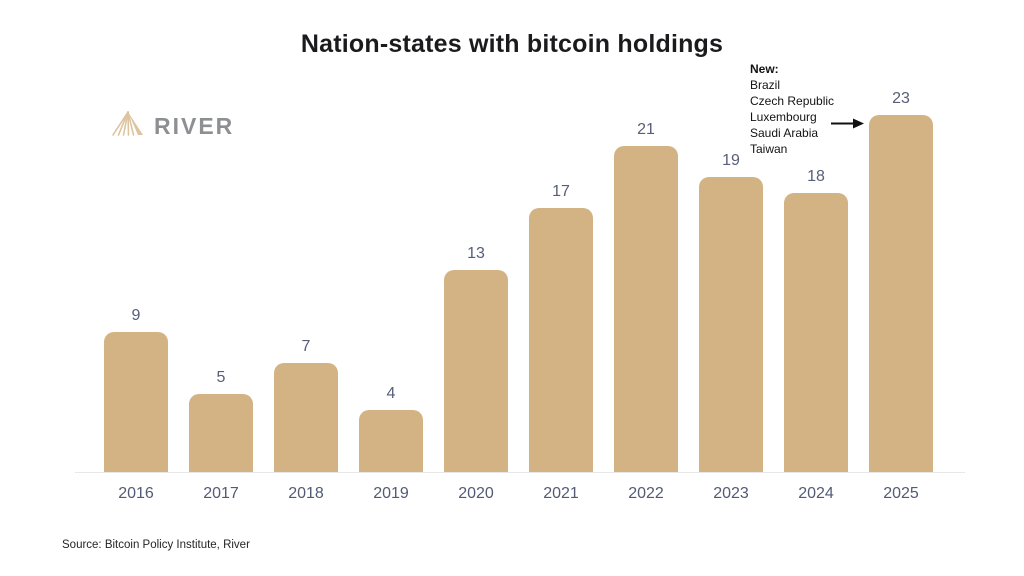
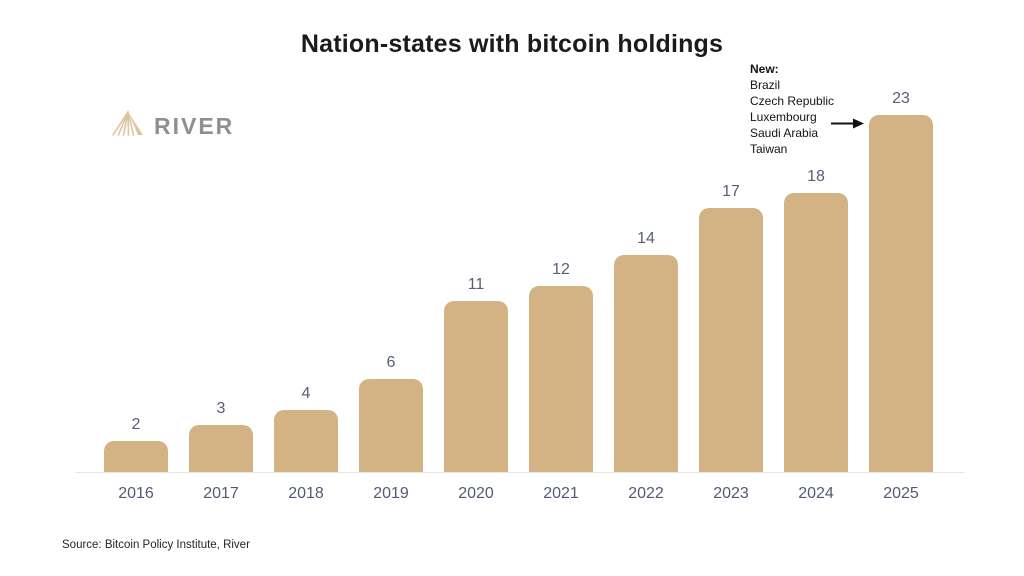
2016: 9 -> 2
2017: 5 -> 3
2018: 7 -> 4
2019: 4 -> 6
2020: 13 -> 11
2021: 17 -> 12
2022: 21 -> 14
2023: 19 -> 17
